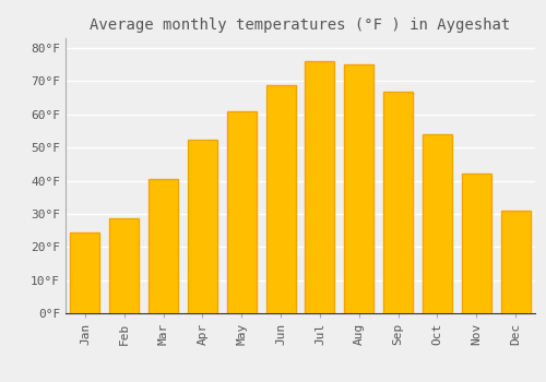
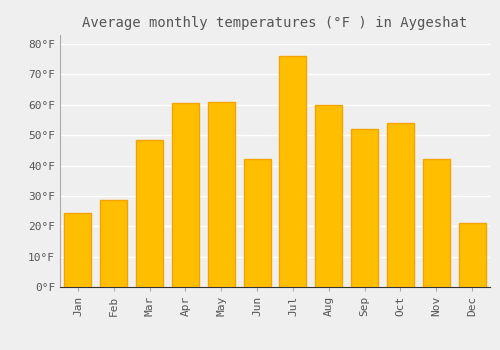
Mar: 40.5°F -> 48.5°F
Apr: 52.5°F -> 60.5°F
Jun: 69.0°F -> 42.0°F
Aug: 75.0°F -> 60.0°F
Sep: 67.0°F -> 52.0°F
Dec: 31.0°F -> 21.0°F
